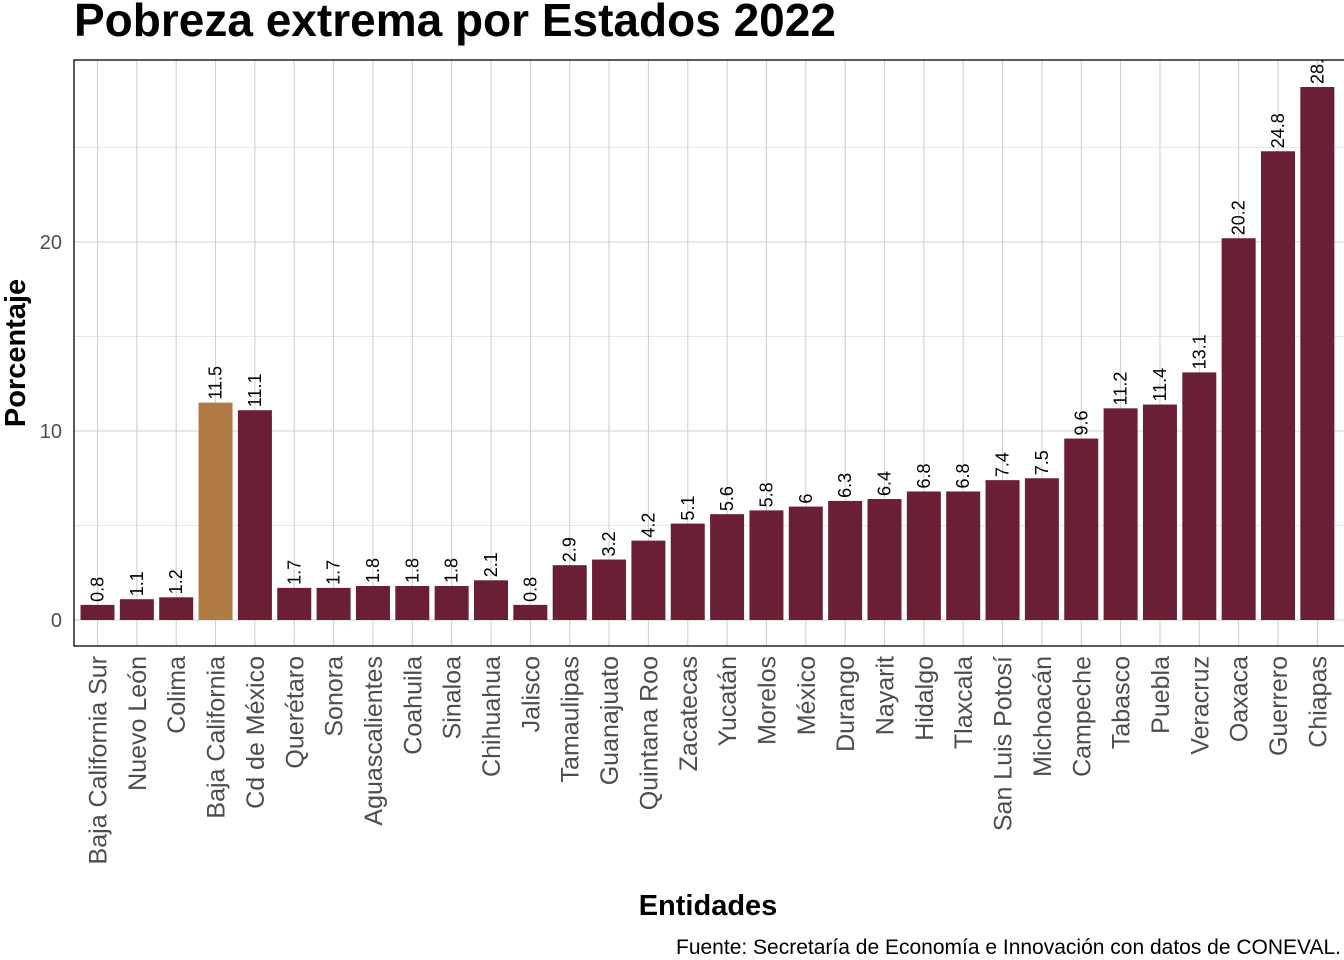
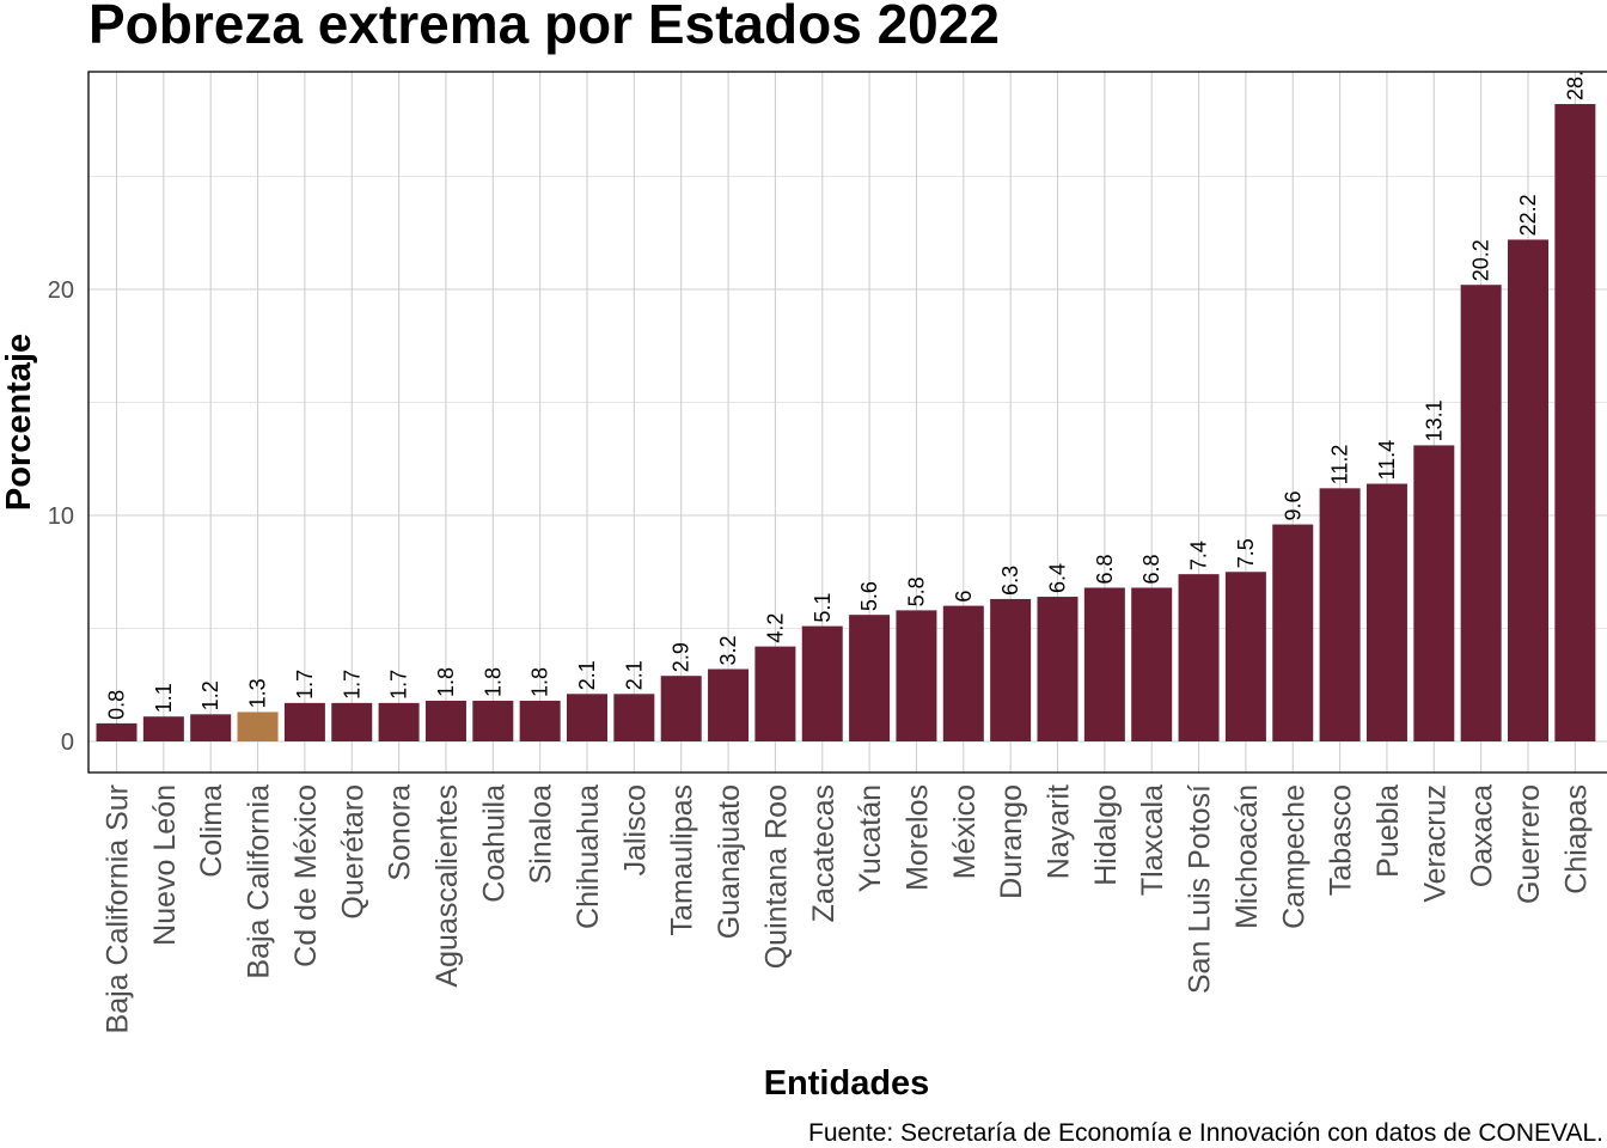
Baja California: 11.5 -> 1.3
Cd de México: 11.1 -> 1.7
Jalisco: 0.8 -> 2.1
Guerrero: 24.8 -> 22.2
